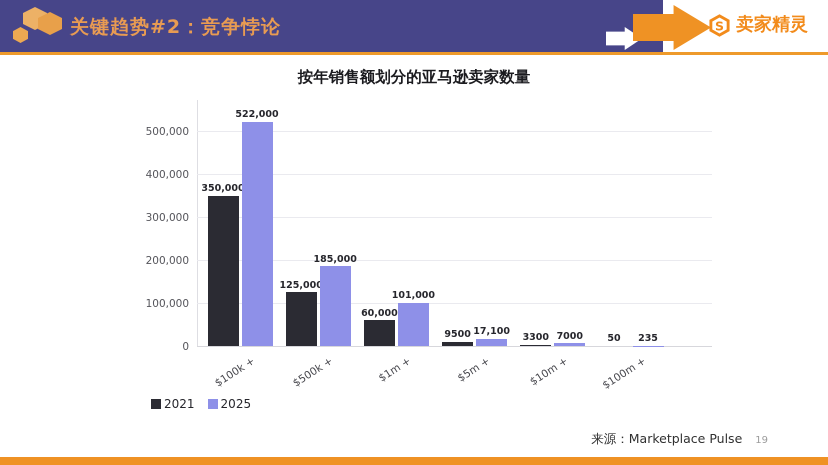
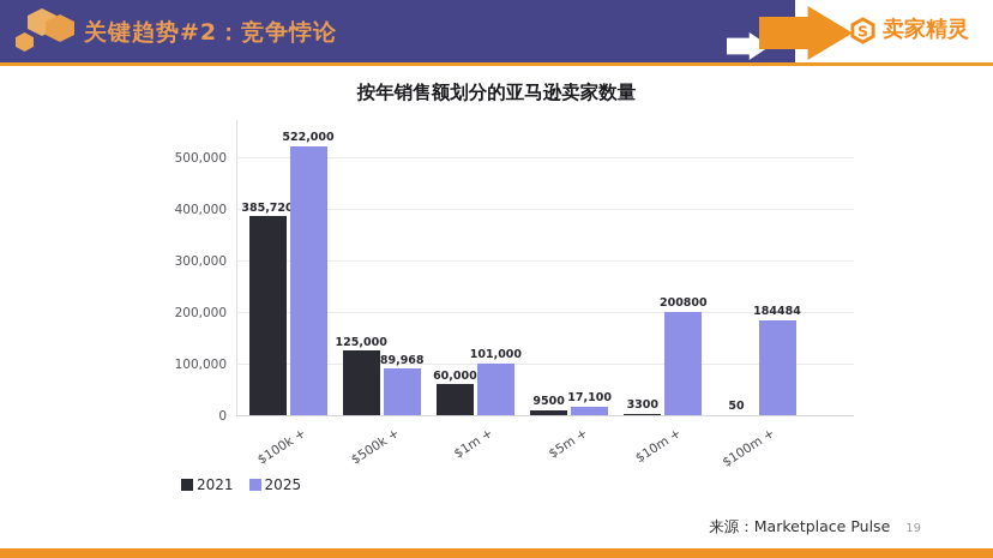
2021/$100k +: 350,000 -> 385,720
2025/$500k +: 185,000 -> 89,968
2025/$10m +: 7000 -> 200800
2025/$100m +: 235 -> 184484
